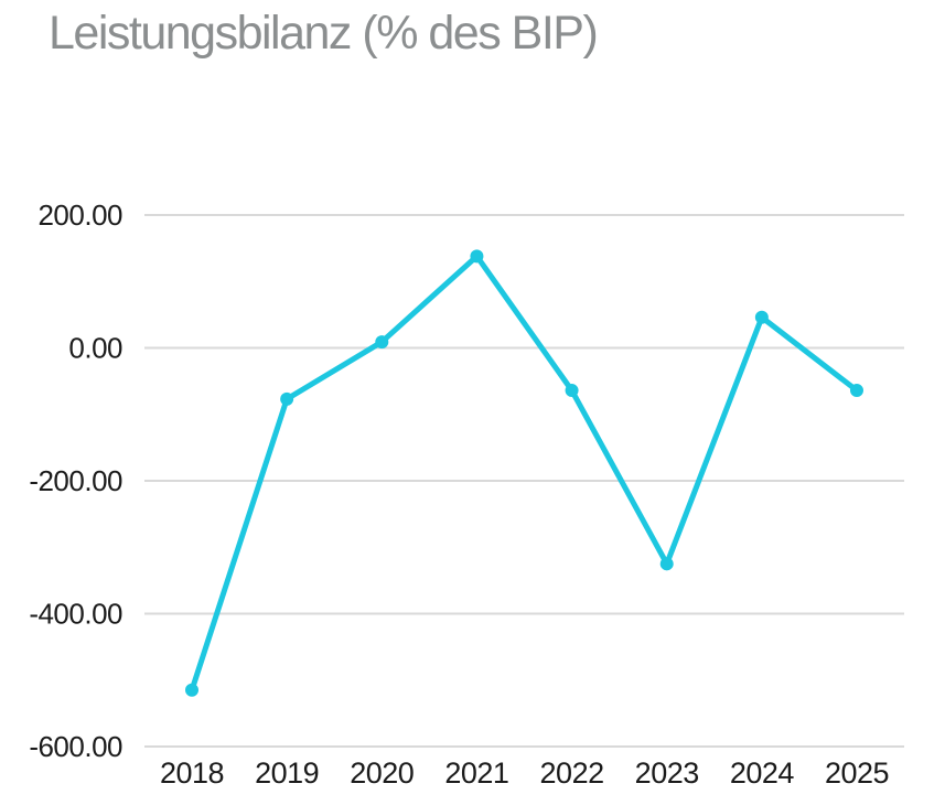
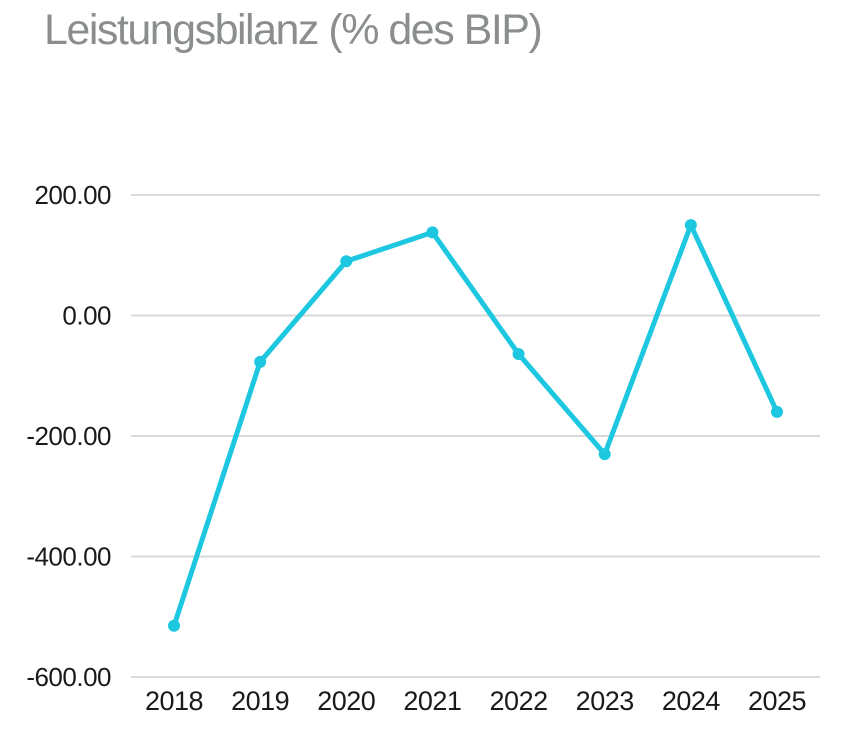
2020: 10 -> 90
2023: -320 -> -230
2024: 50 -> 150
2025: -60 -> -160
